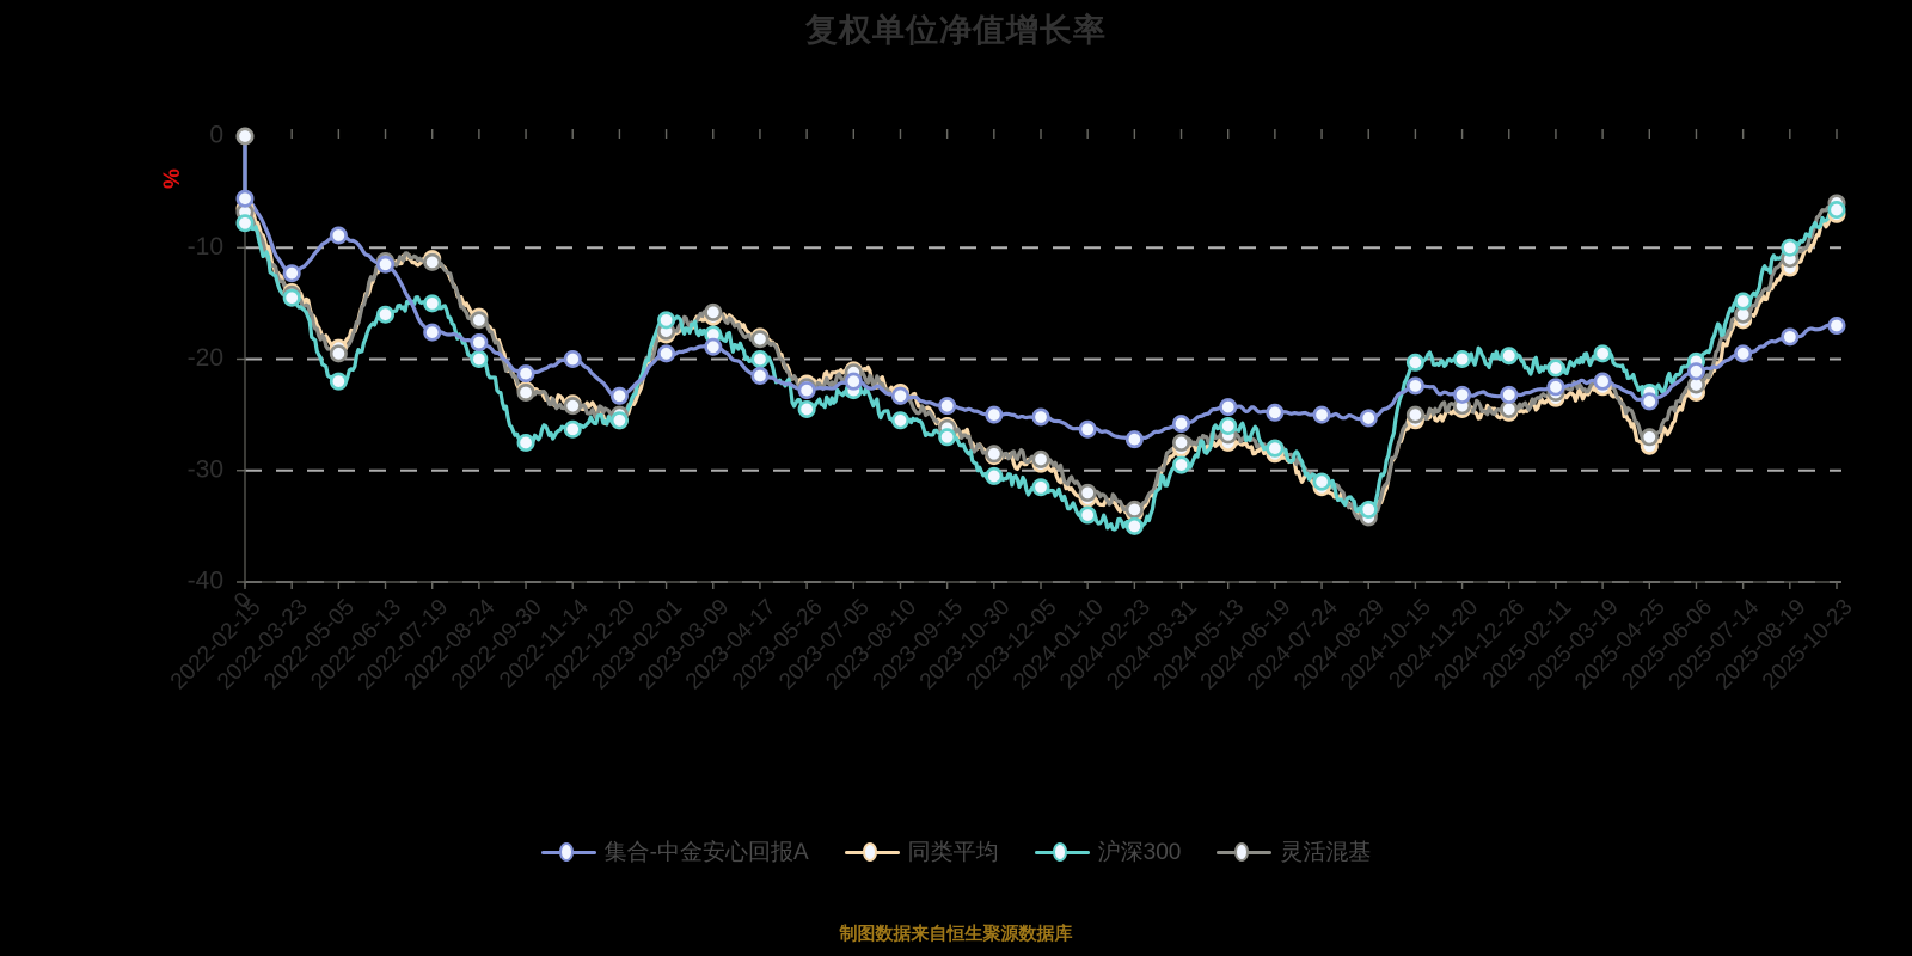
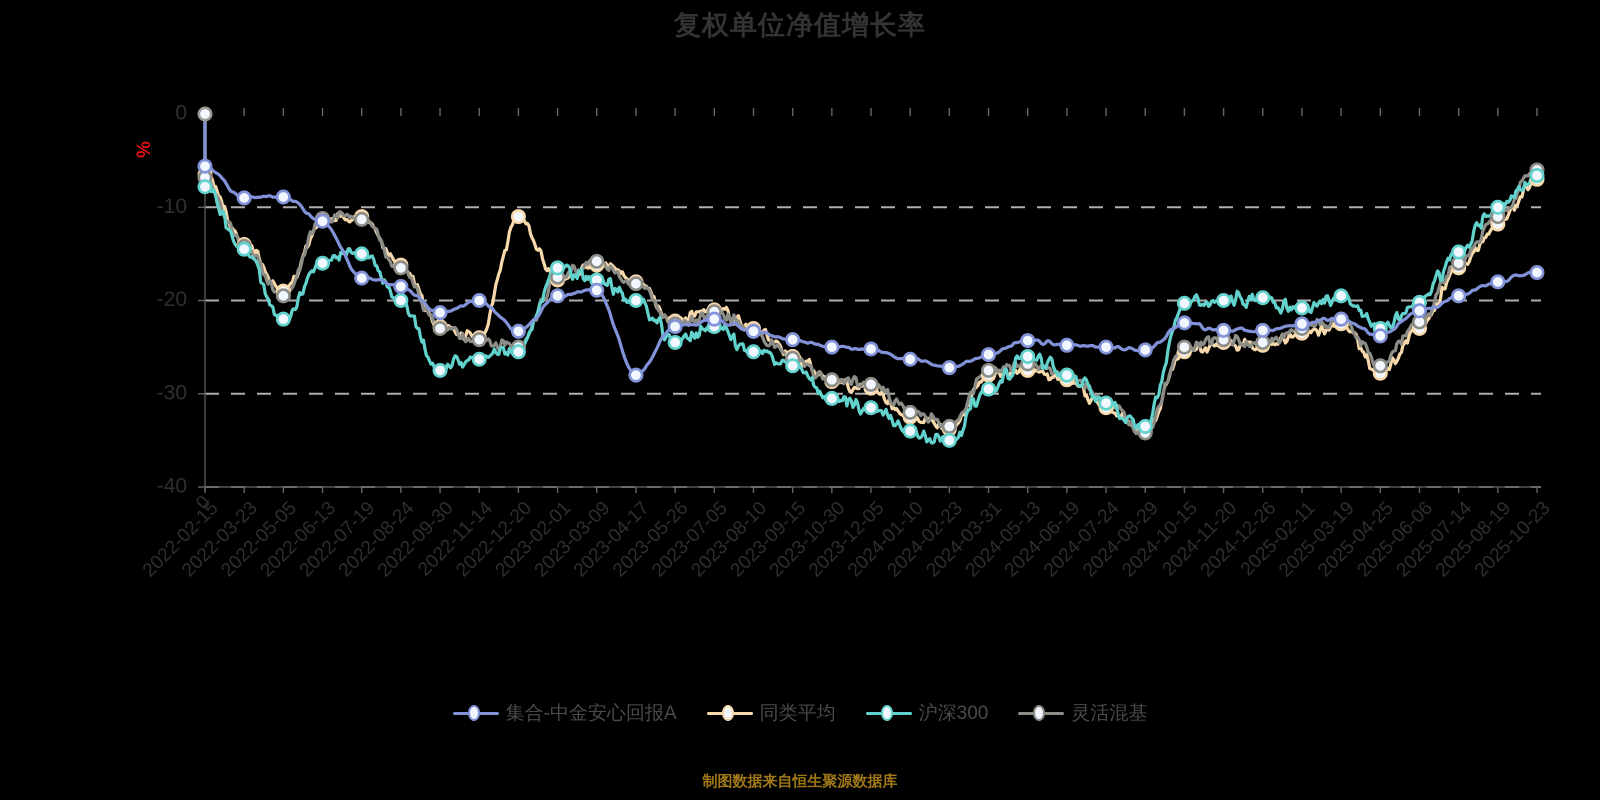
集合-中金安心回报A/2022-03-23: -12 -> -9
同类平均/2022-12-20: -26 -> -11
集合-中金安心回报A/2023-04-17: -22 -> -28
